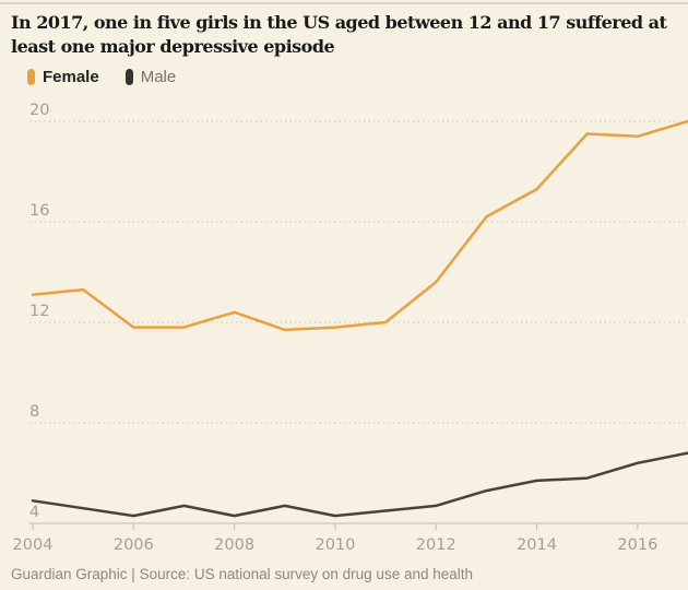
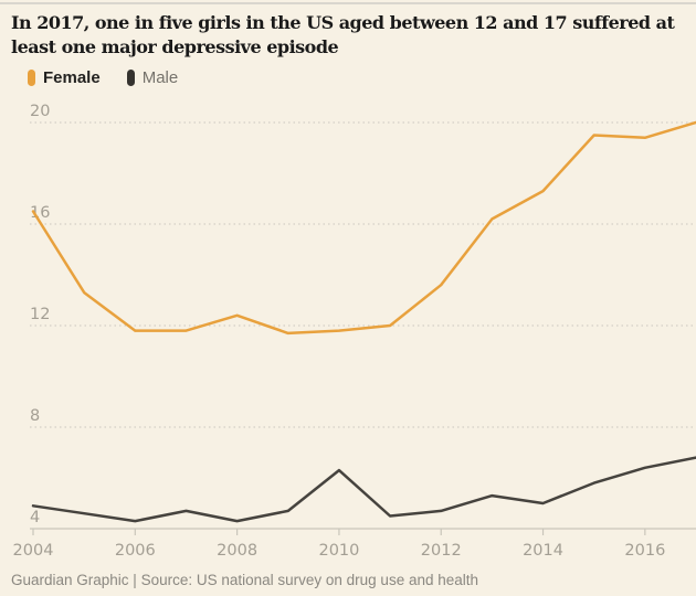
Female/2004: 13.1 -> 16.5
Male/2010: 4.3 -> 6.3
Male/2014: 5.7 -> 5.0
